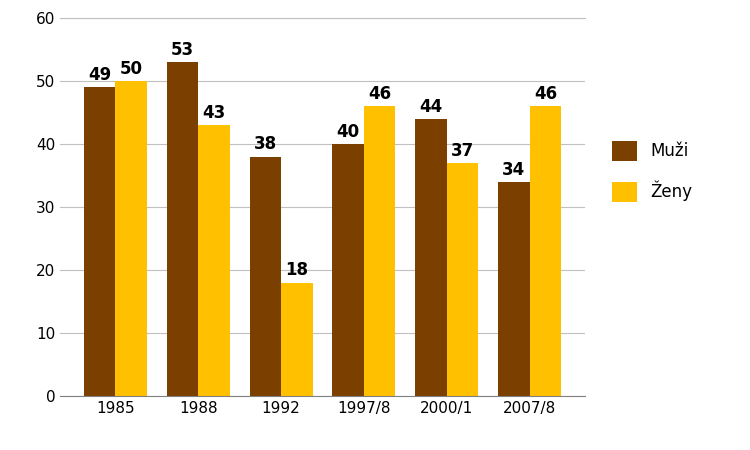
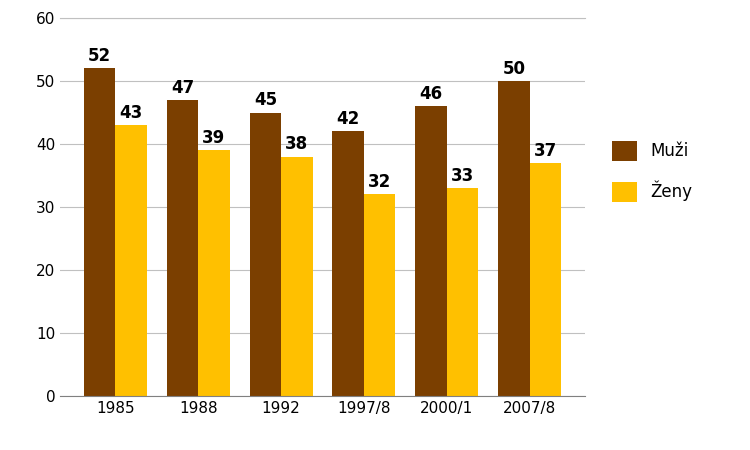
Muži/1985: 49 -> 52
Ženy/1985: 50 -> 43
Muži/1988: 53 -> 47
Ženy/1988: 43 -> 39
Muži/1992: 38 -> 45
Ženy/1992: 18 -> 38
Muži/1997/8: 40 -> 42
Ženy/1997/8: 46 -> 32
Muži/2000/1: 44 -> 46
Ženy/2000/1: 37 -> 33
Muži/2007/8: 34 -> 50
Ženy/2007/8: 46 -> 37
